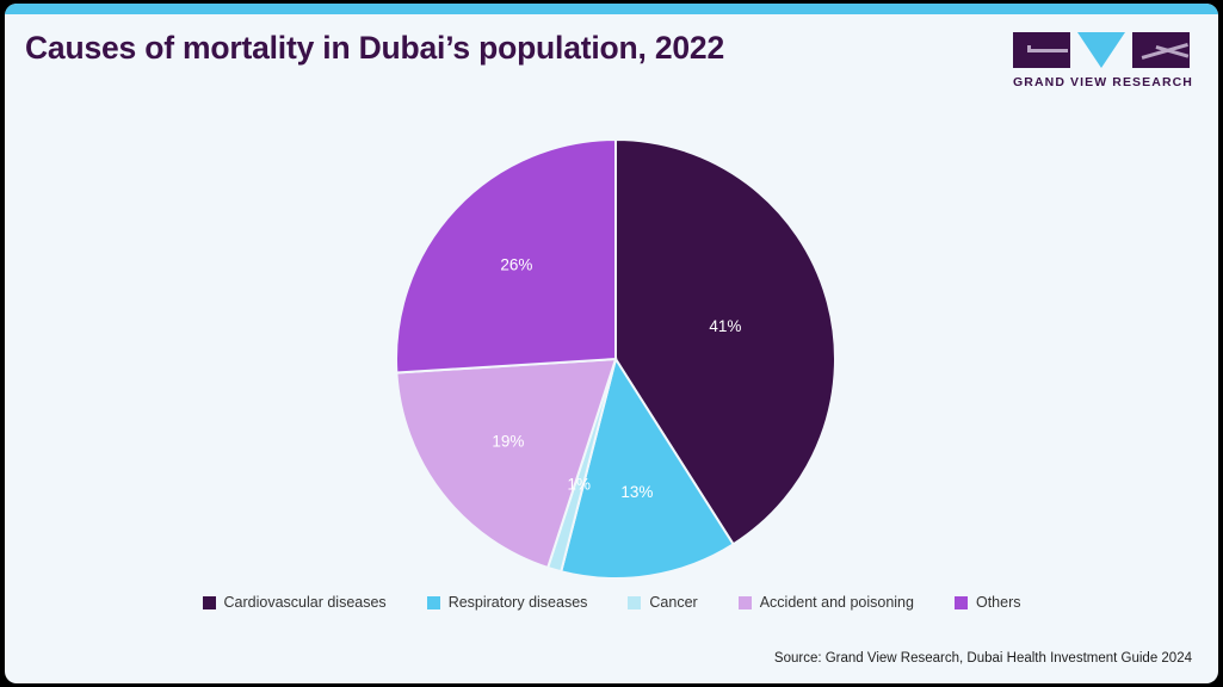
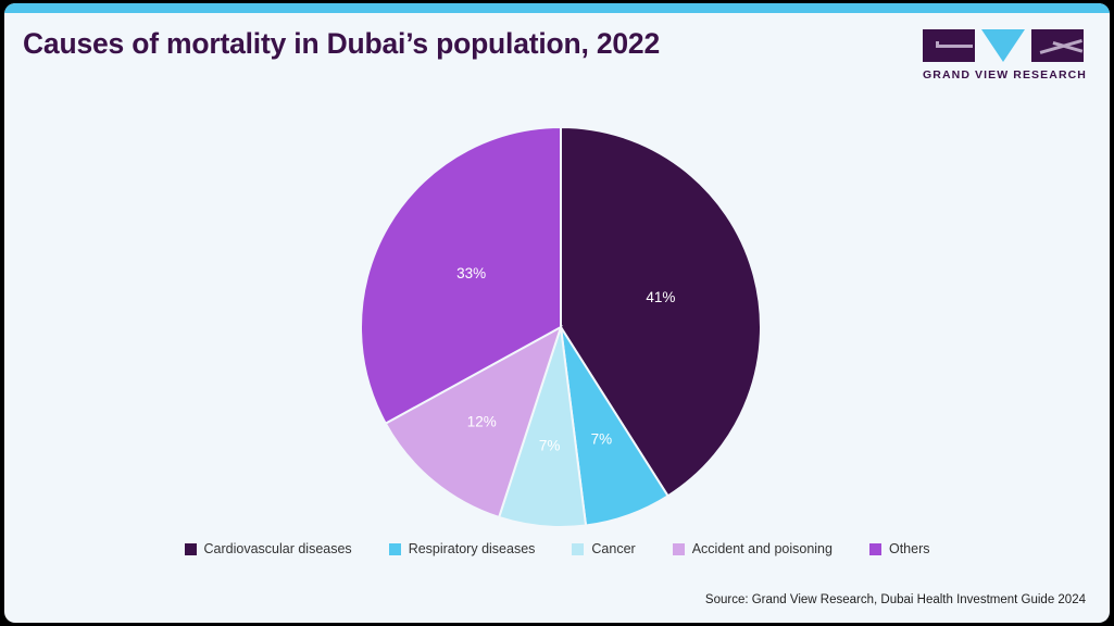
Respiratory diseases: 13% -> 7%
Cancer: 1% -> 7%
Accident and poisoning: 19% -> 12%
Others: 26% -> 33%
